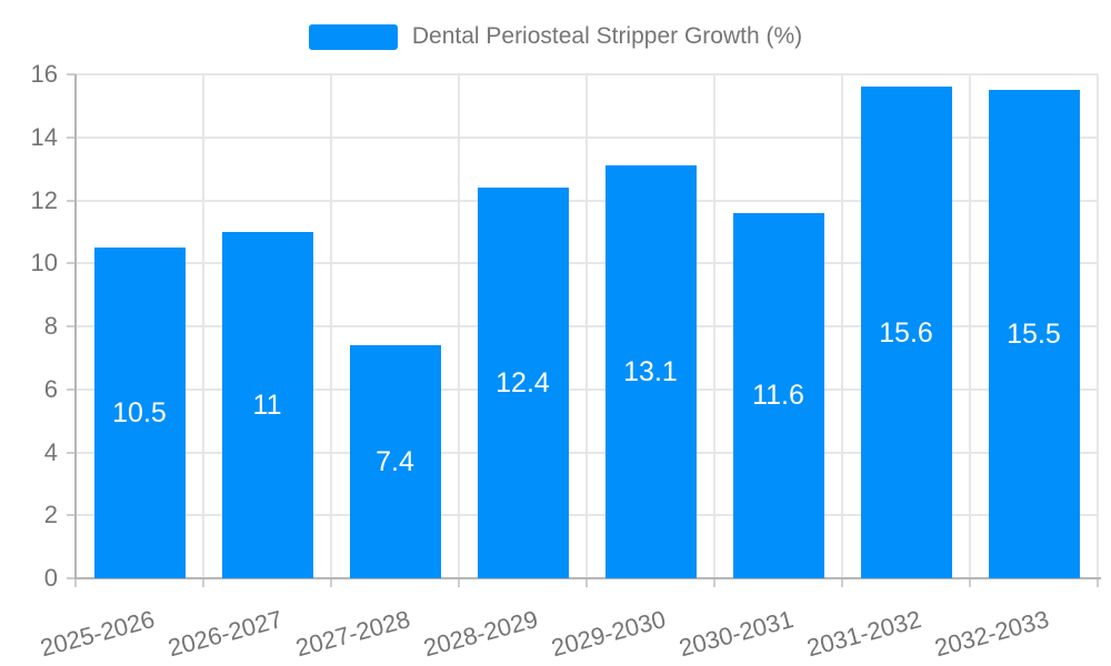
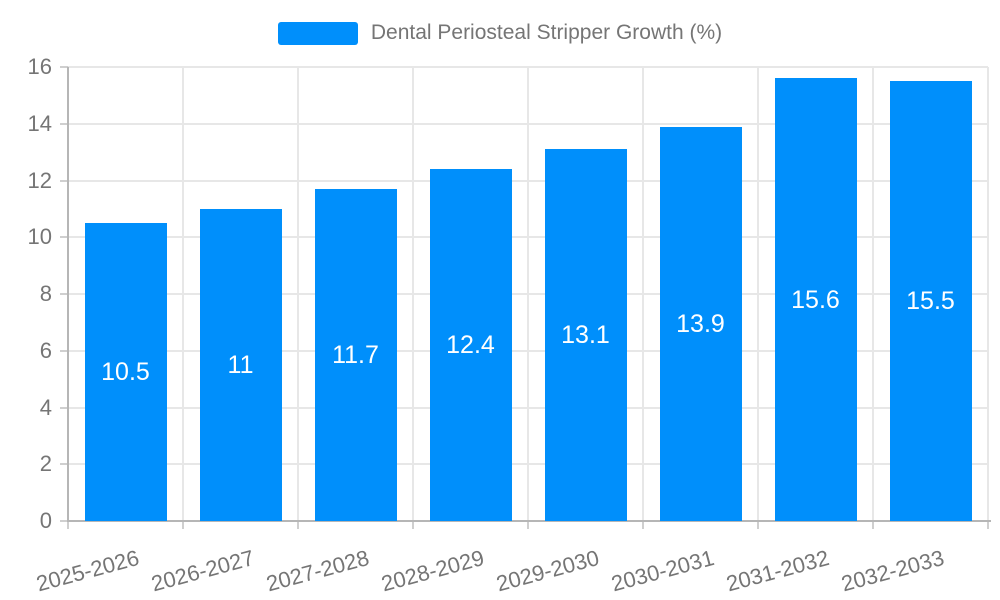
2027-2028: 7.4 -> 11.7
2030-2031: 11.6 -> 13.9
